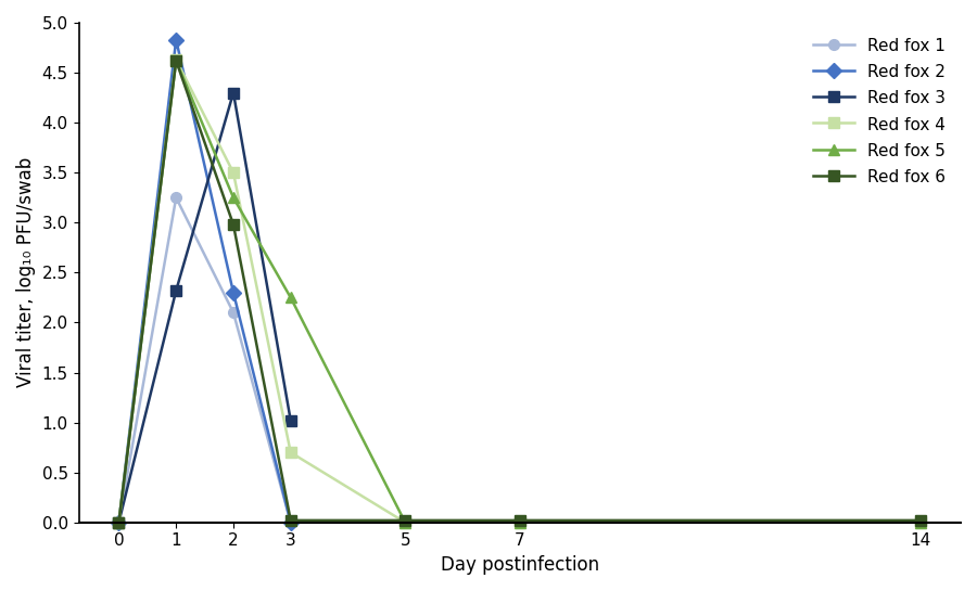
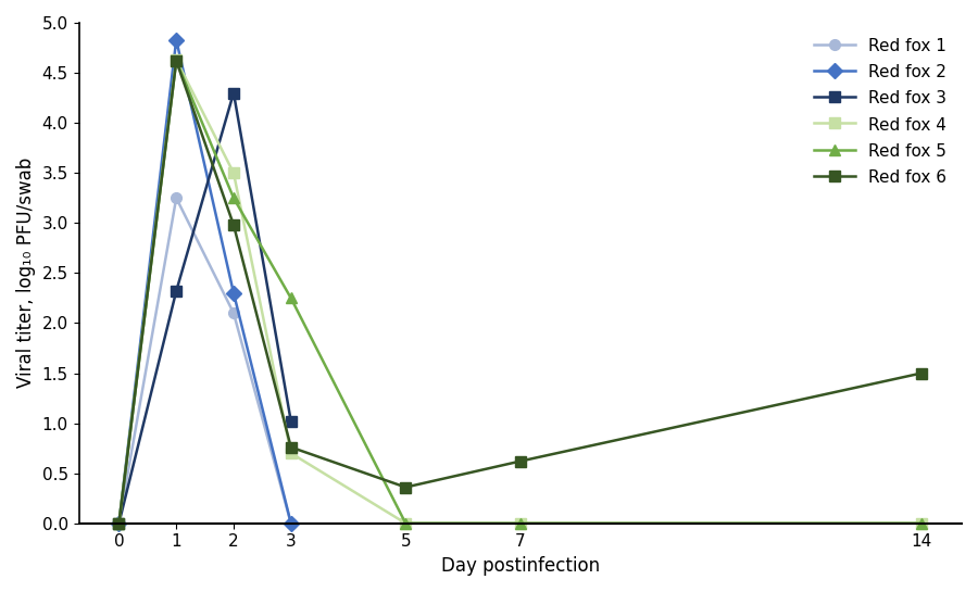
Red fox 6/3: 0.02 -> 0.76
Red fox 6/5: 0.02 -> 0.36
Red fox 6/7: 0.02 -> 0.62
Red fox 6/14: 0.02 -> 1.50
